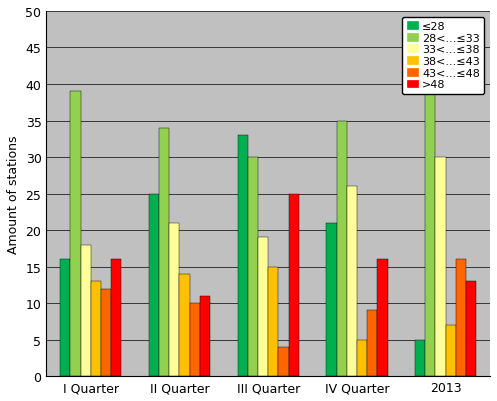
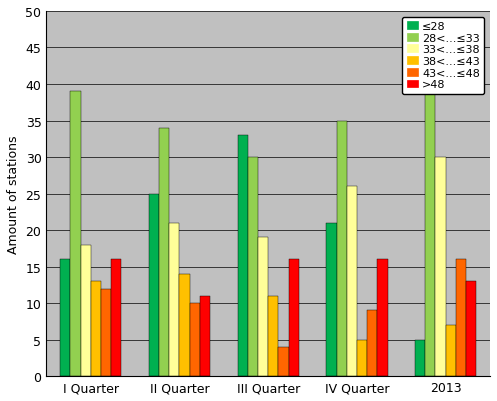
38<...≤43/III Quarter: 15 -> 11
>48/III Quarter: 25 -> 16
